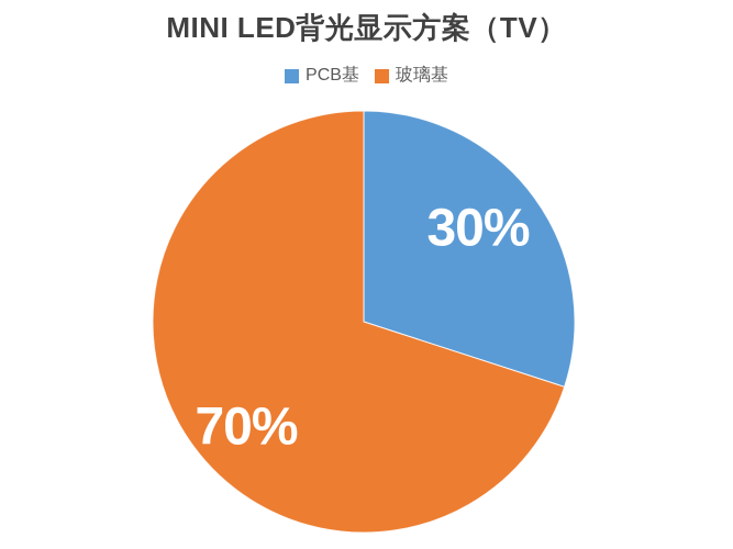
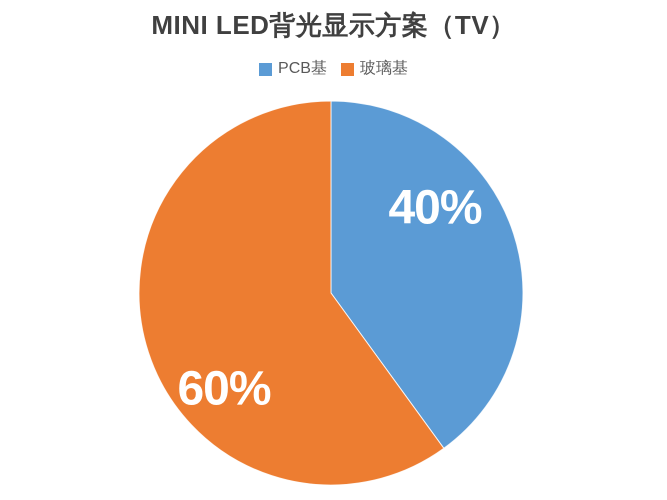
PCB基: 30% -> 40%
玻璃基: 70% -> 60%
